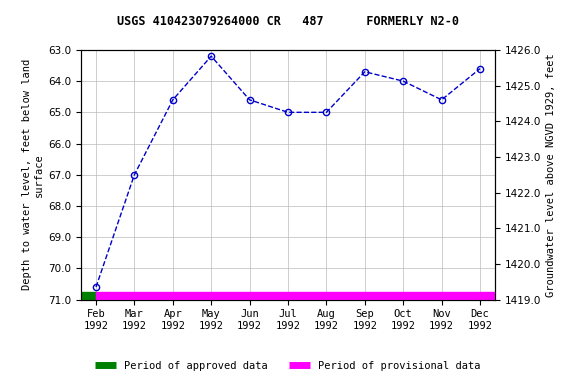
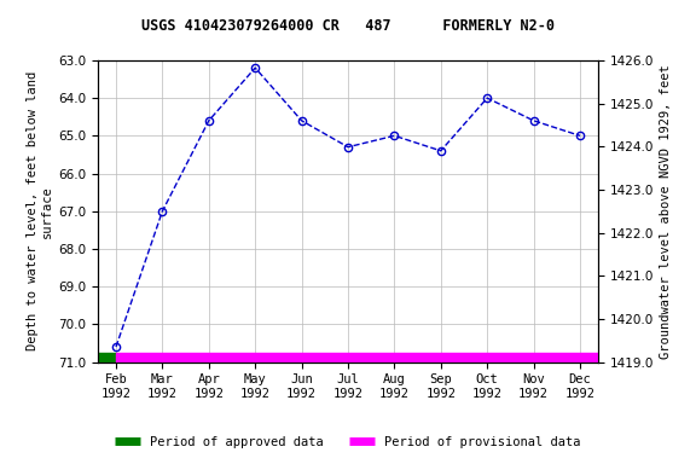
Jul 1992: 65.0 -> 65.3
Sep 1992: 63.7 -> 65.4
Dec 1992: 63.6 -> 65.0
